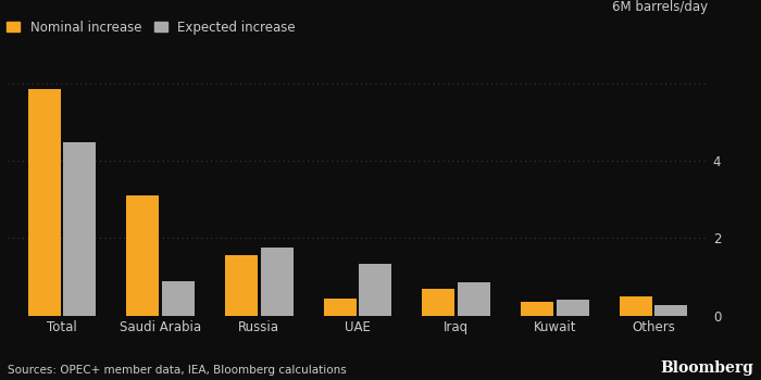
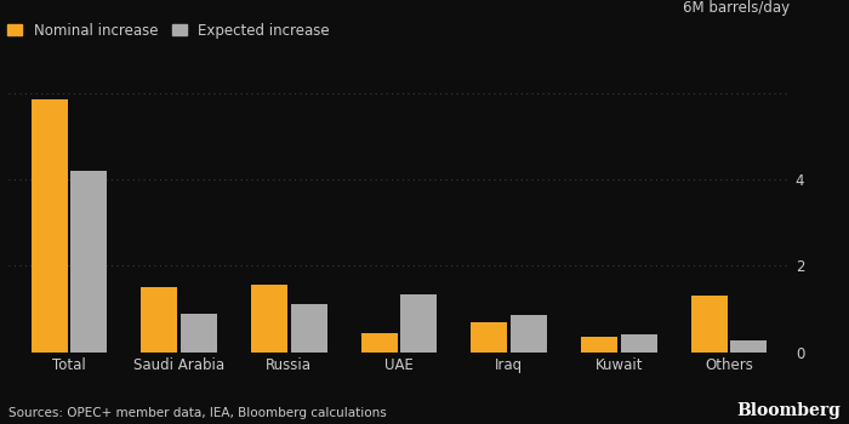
Expected increase/Total: 4.50 -> 4.20
Nominal increase/Saudi Arabia: 3.10 -> 1.50
Expected increase/Russia: 1.75 -> 1.10
Nominal increase/Others: 0.50 -> 1.30
